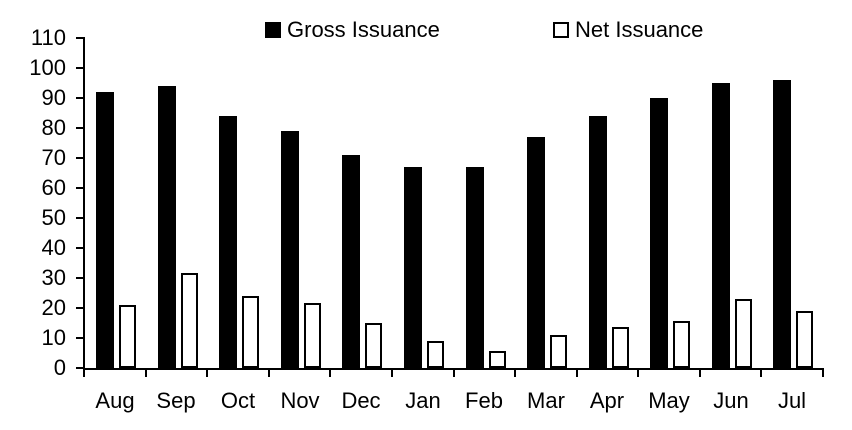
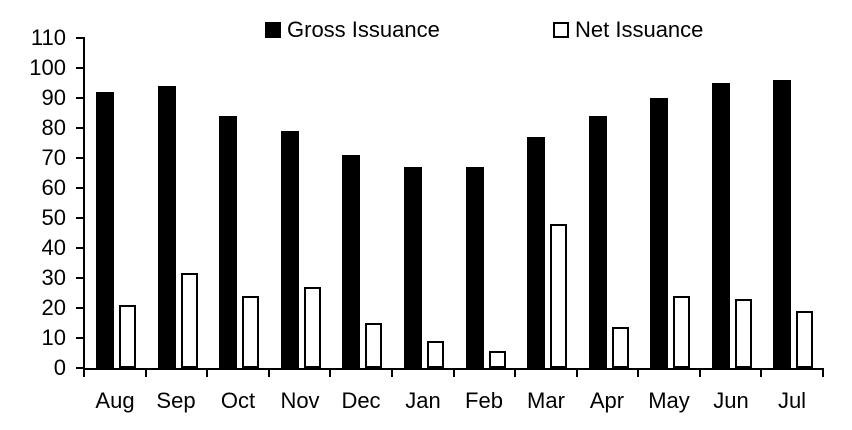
Net Issuance/Nov: 22 -> 27
Net Issuance/Mar: 11 -> 48
Net Issuance/May: 16 -> 24
